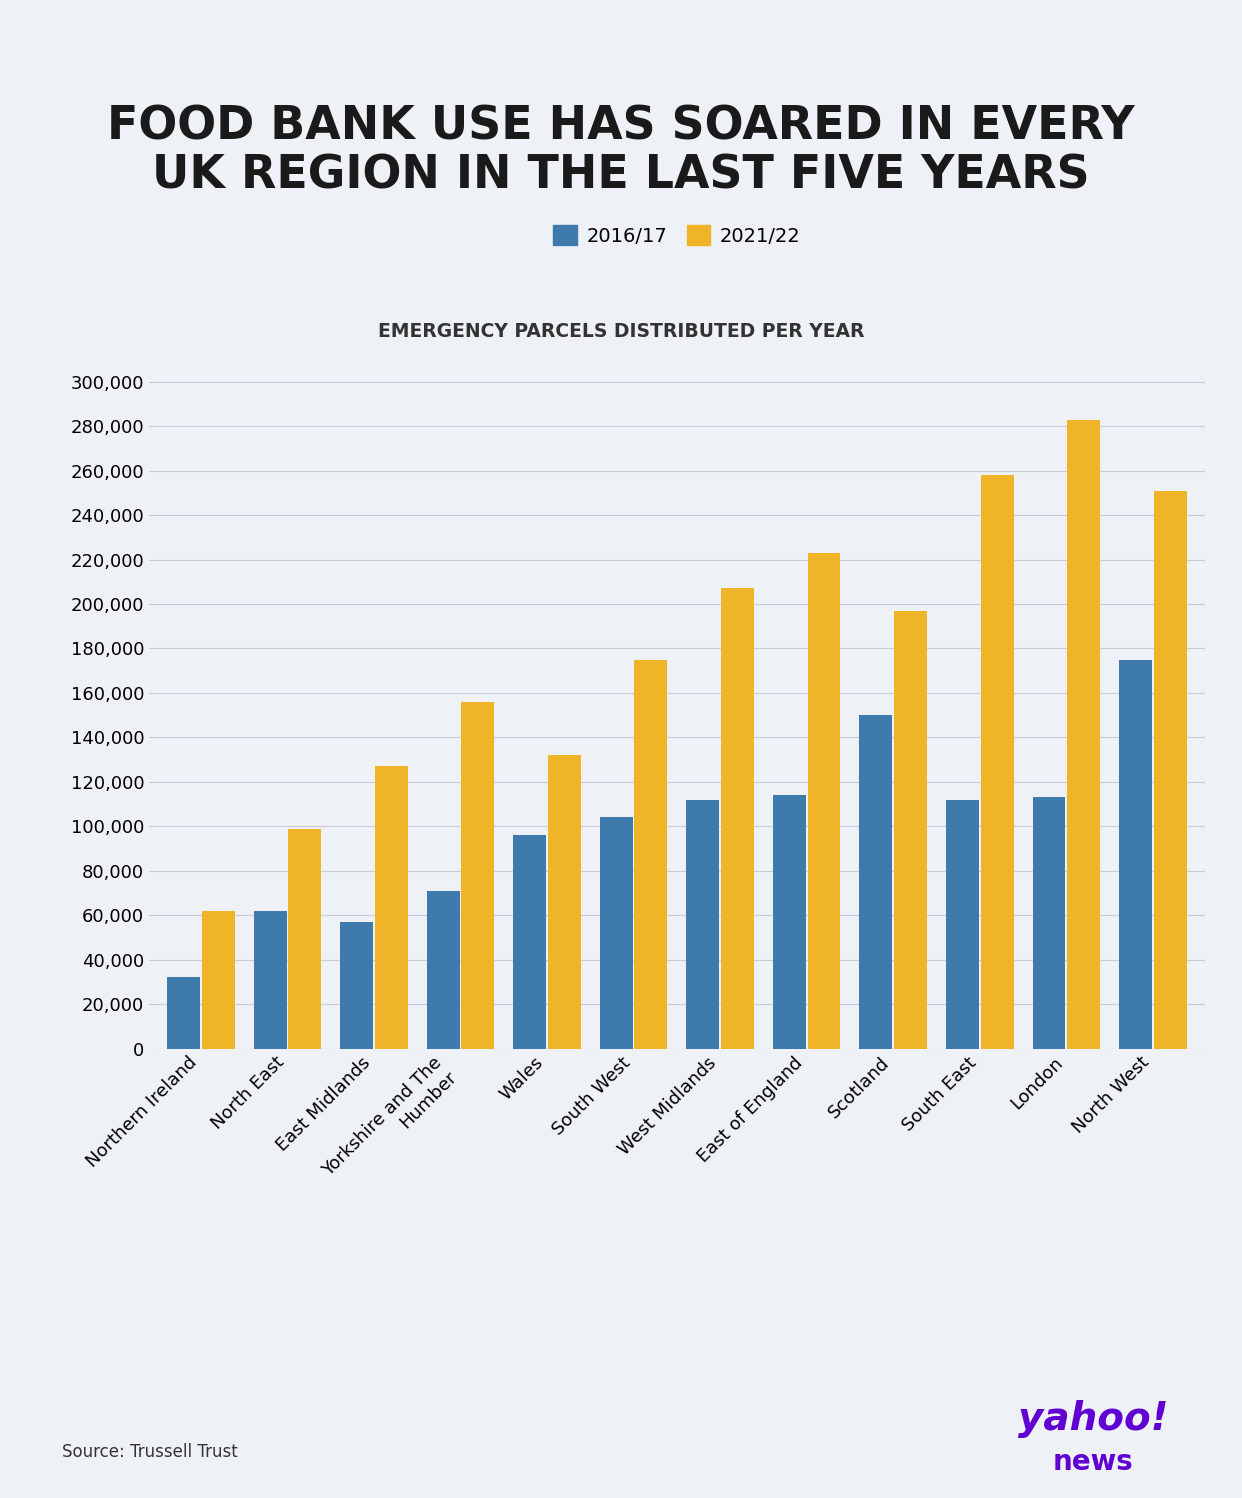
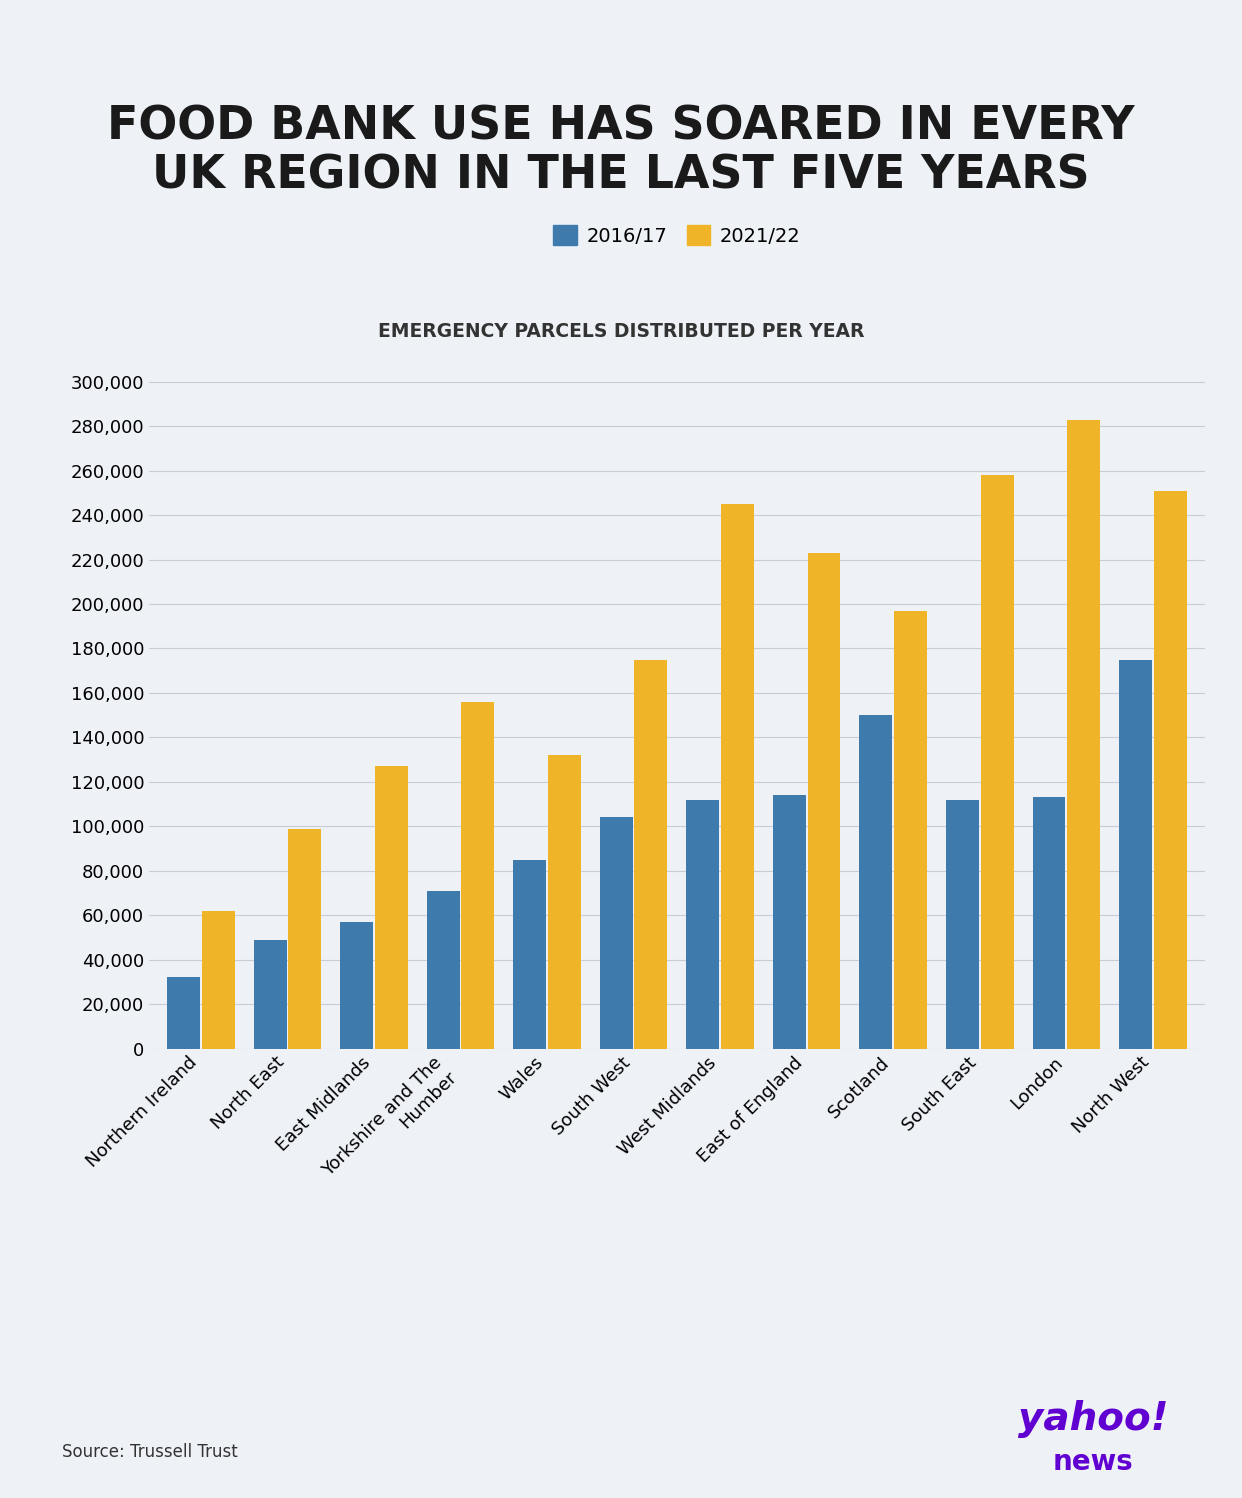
2016/17/North East: 62,000 -> 49,000
2016/17/Wales: 96,000 -> 85,000
2021/22/West Midlands: 207,000 -> 245,000
